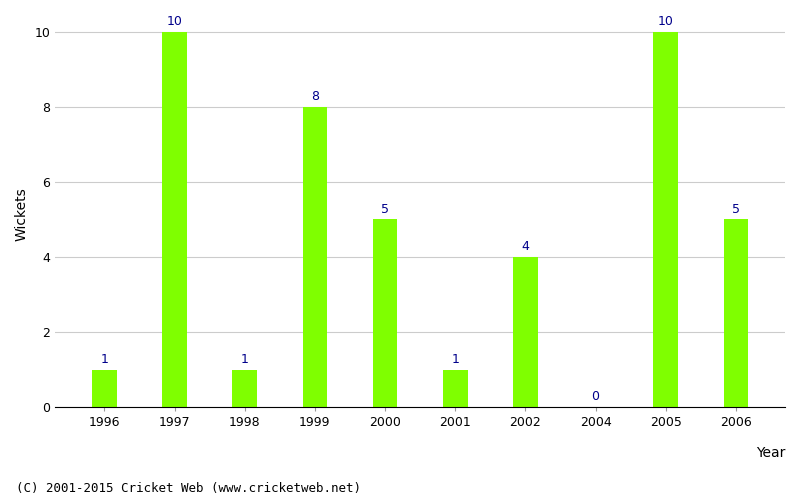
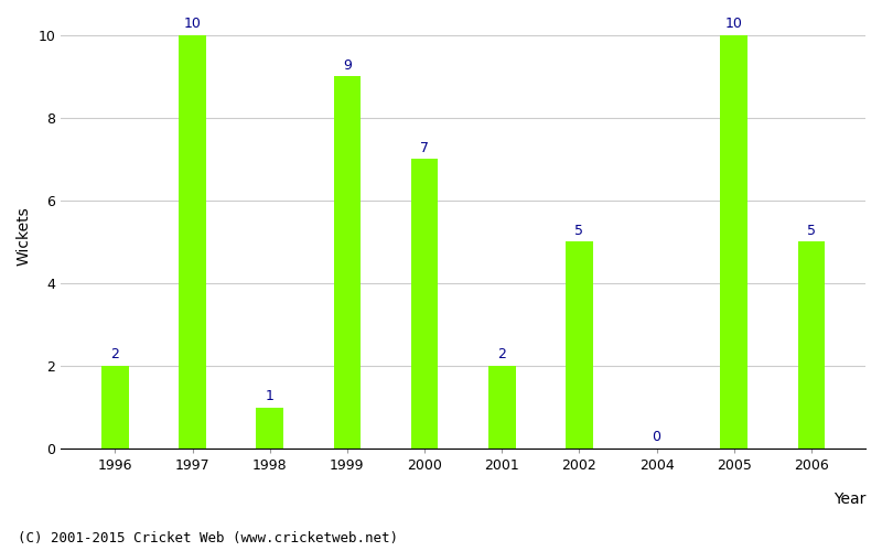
1996: 1 -> 2
1999: 8 -> 9
2000: 5 -> 7
2001: 1 -> 2
2002: 4 -> 5
